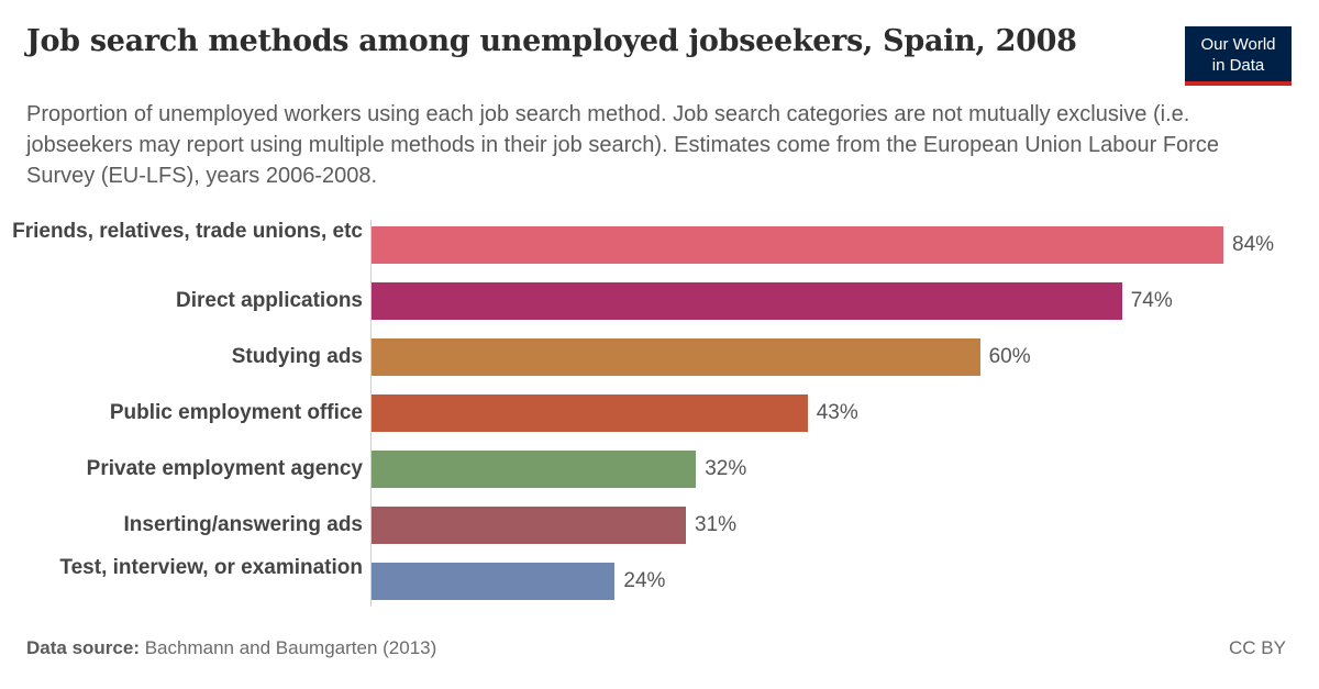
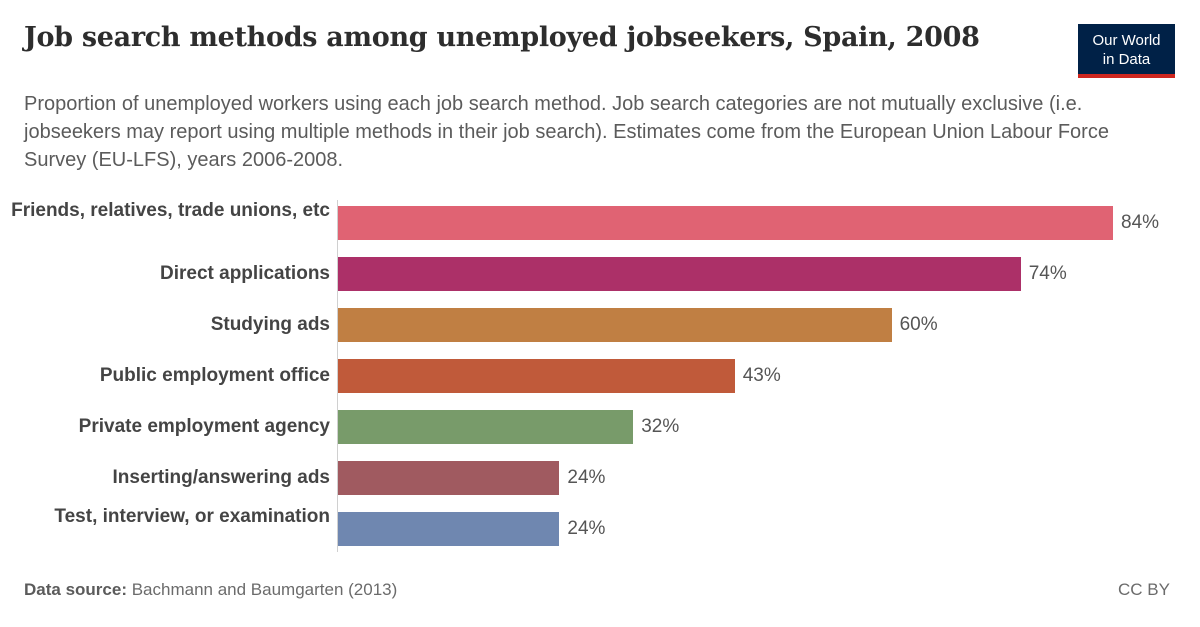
Inserting/answering ads: 31% -> 24%
